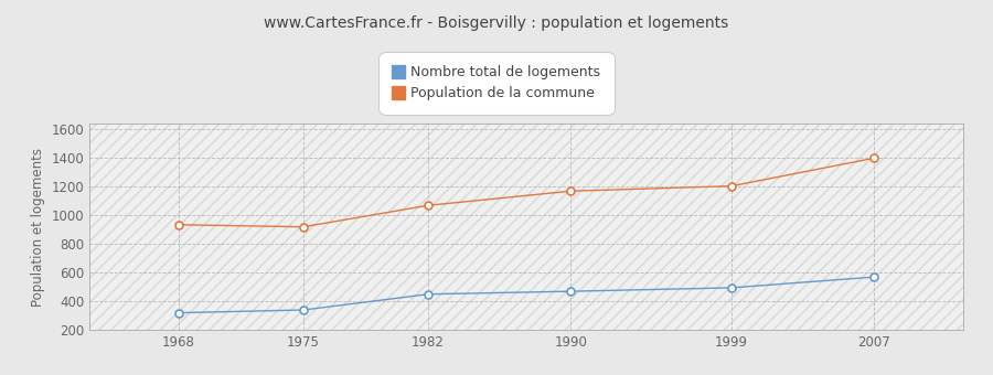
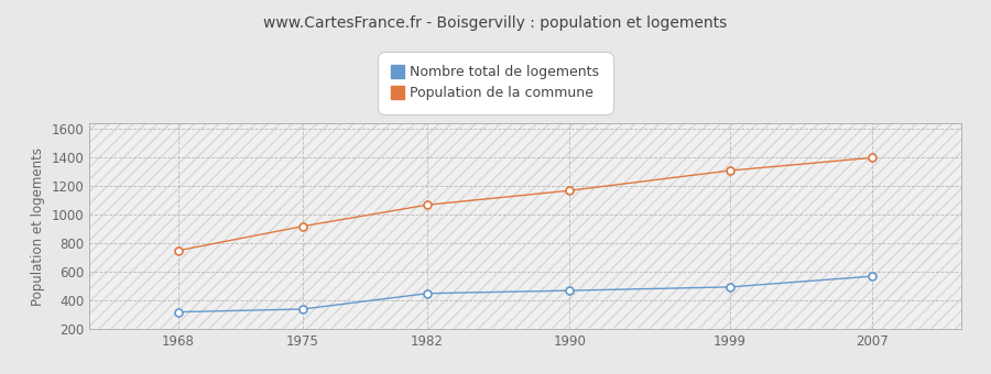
Population de la commune/1968: 940 -> 750
Population de la commune/1999: 1200 -> 1310
